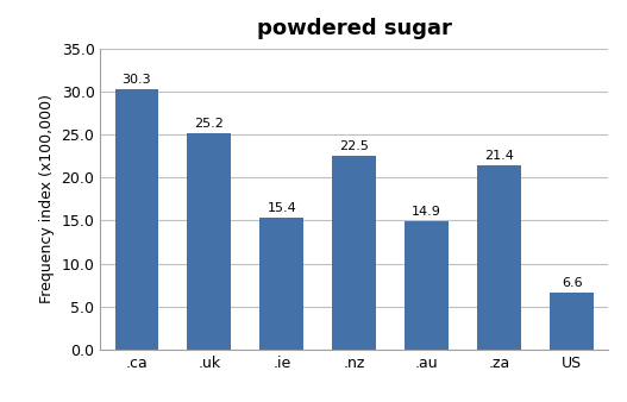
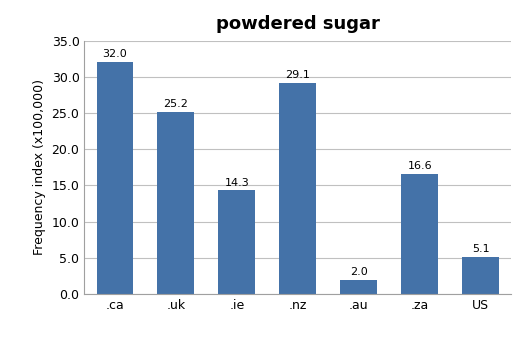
.ca: 30.3 -> 32.0
.ie: 15.4 -> 14.3
.nz: 22.5 -> 29.1
.au: 14.9 -> 2.0
.za: 21.4 -> 16.6
US: 6.6 -> 5.1
